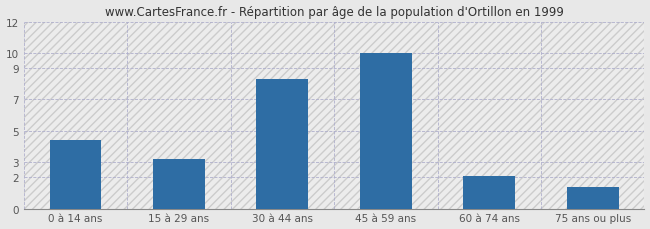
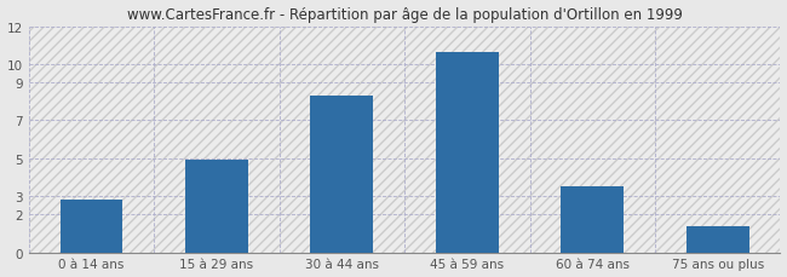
0 à 14 ans: 4.4 -> 2.8
15 à 29 ans: 3.2 -> 4.9
45 à 59 ans: 10.0 -> 10.6
60 à 74 ans: 2.1 -> 3.5
